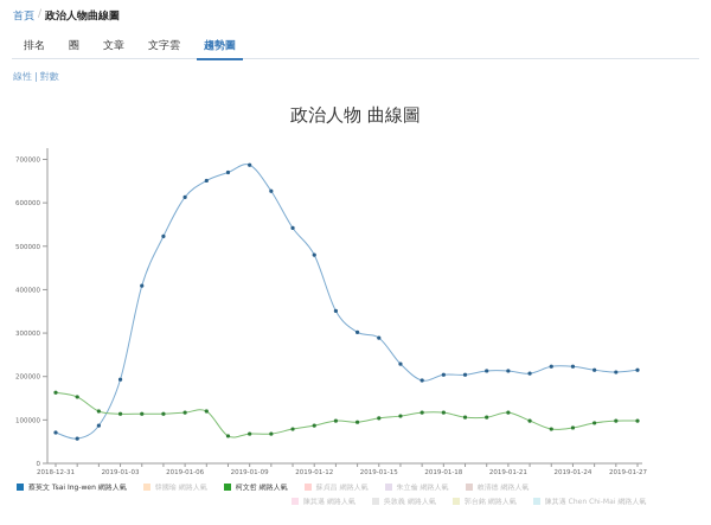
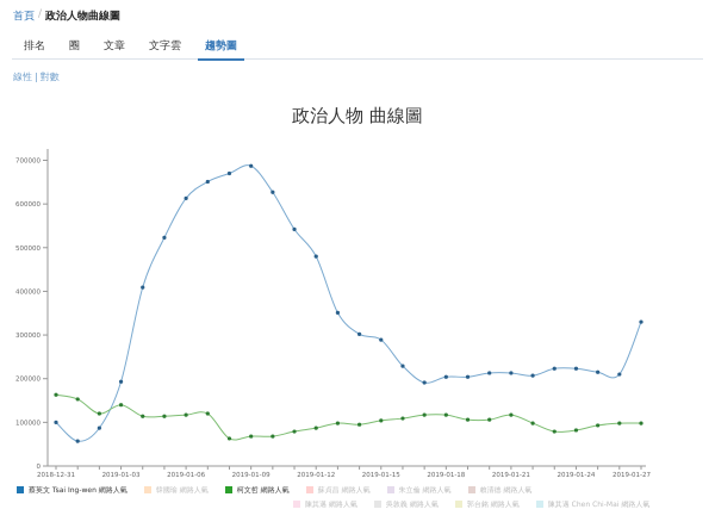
蔡英文 Tsai Ing-wen 網路人氣/2018-12-31: 70000 -> 100000
柯文哲 網路人氣/2019-01-03: 110000 -> 140000
蔡英文 Tsai Ing-wen 網路人氣/2019-01-27: 220000 -> 330000
